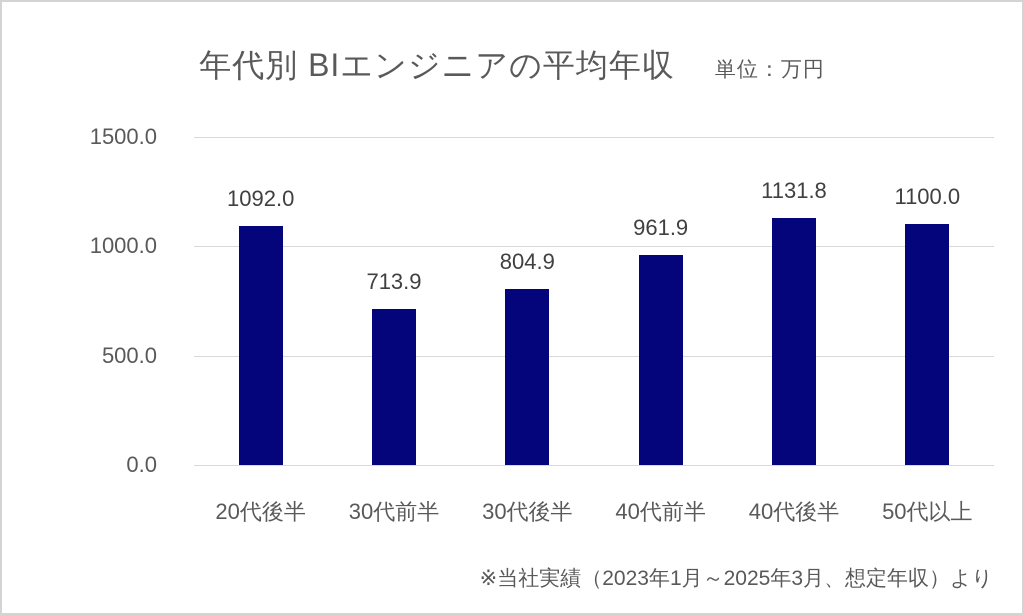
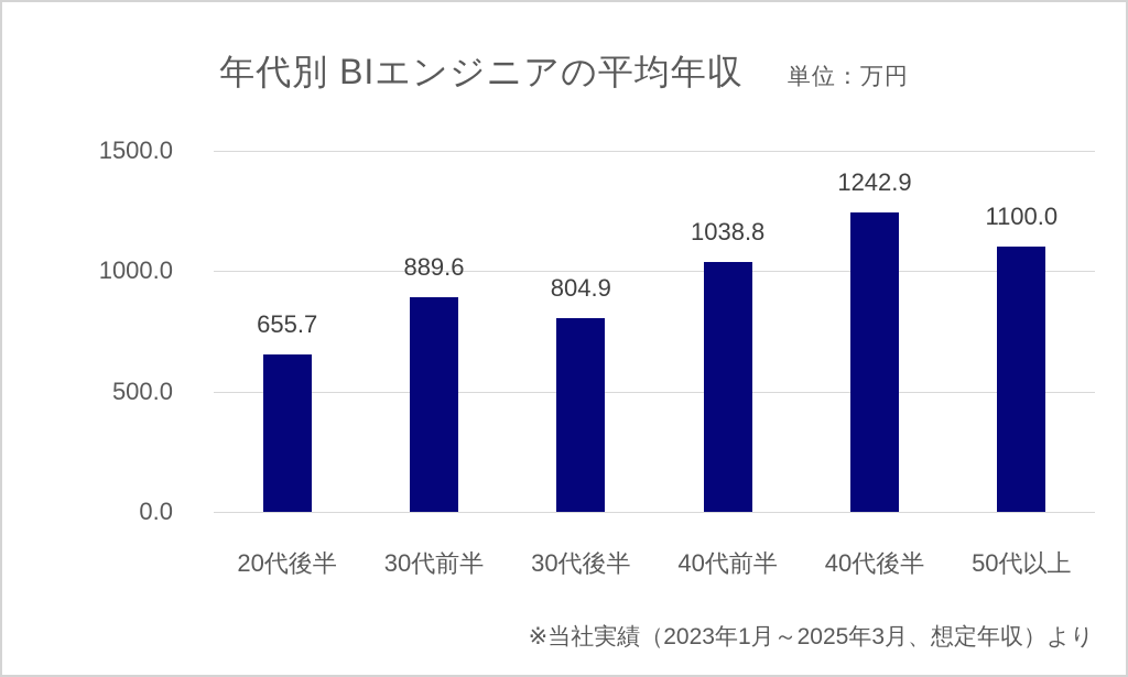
20代後半: 1092.0 -> 655.7
30代前半: 713.9 -> 889.6
40代前半: 961.9 -> 1038.8
40代後半: 1131.8 -> 1242.9
